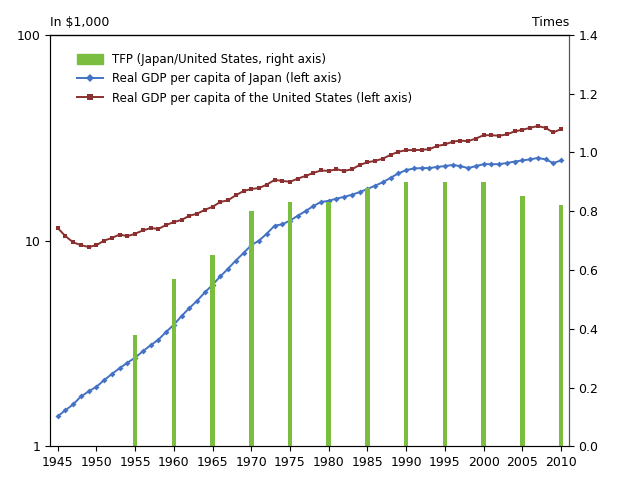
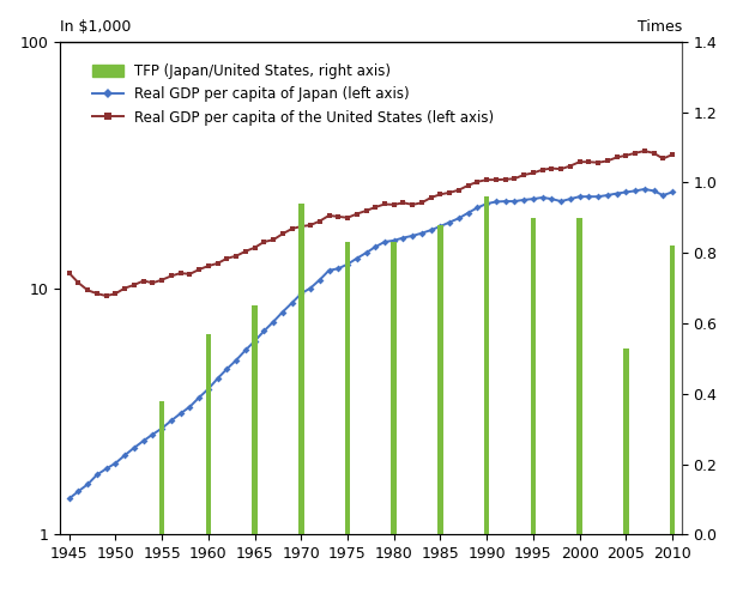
TFP (Japan/United States, right axis)/1970: 0.80 -> 0.94
TFP (Japan/United States, right axis)/1990: 0.90 -> 0.96
TFP (Japan/United States, right axis)/2005: 0.85 -> 0.53
